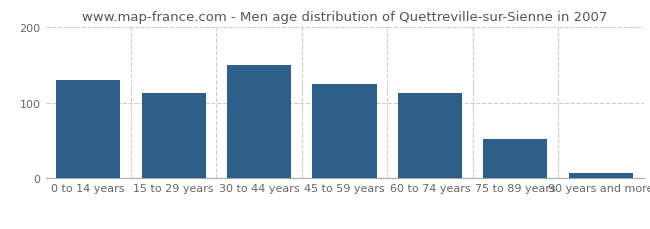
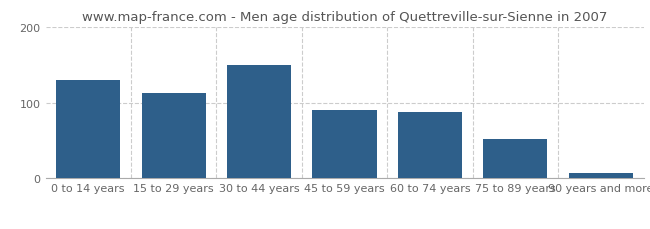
45 to 59 years: 125 -> 90
60 to 74 years: 112 -> 88
